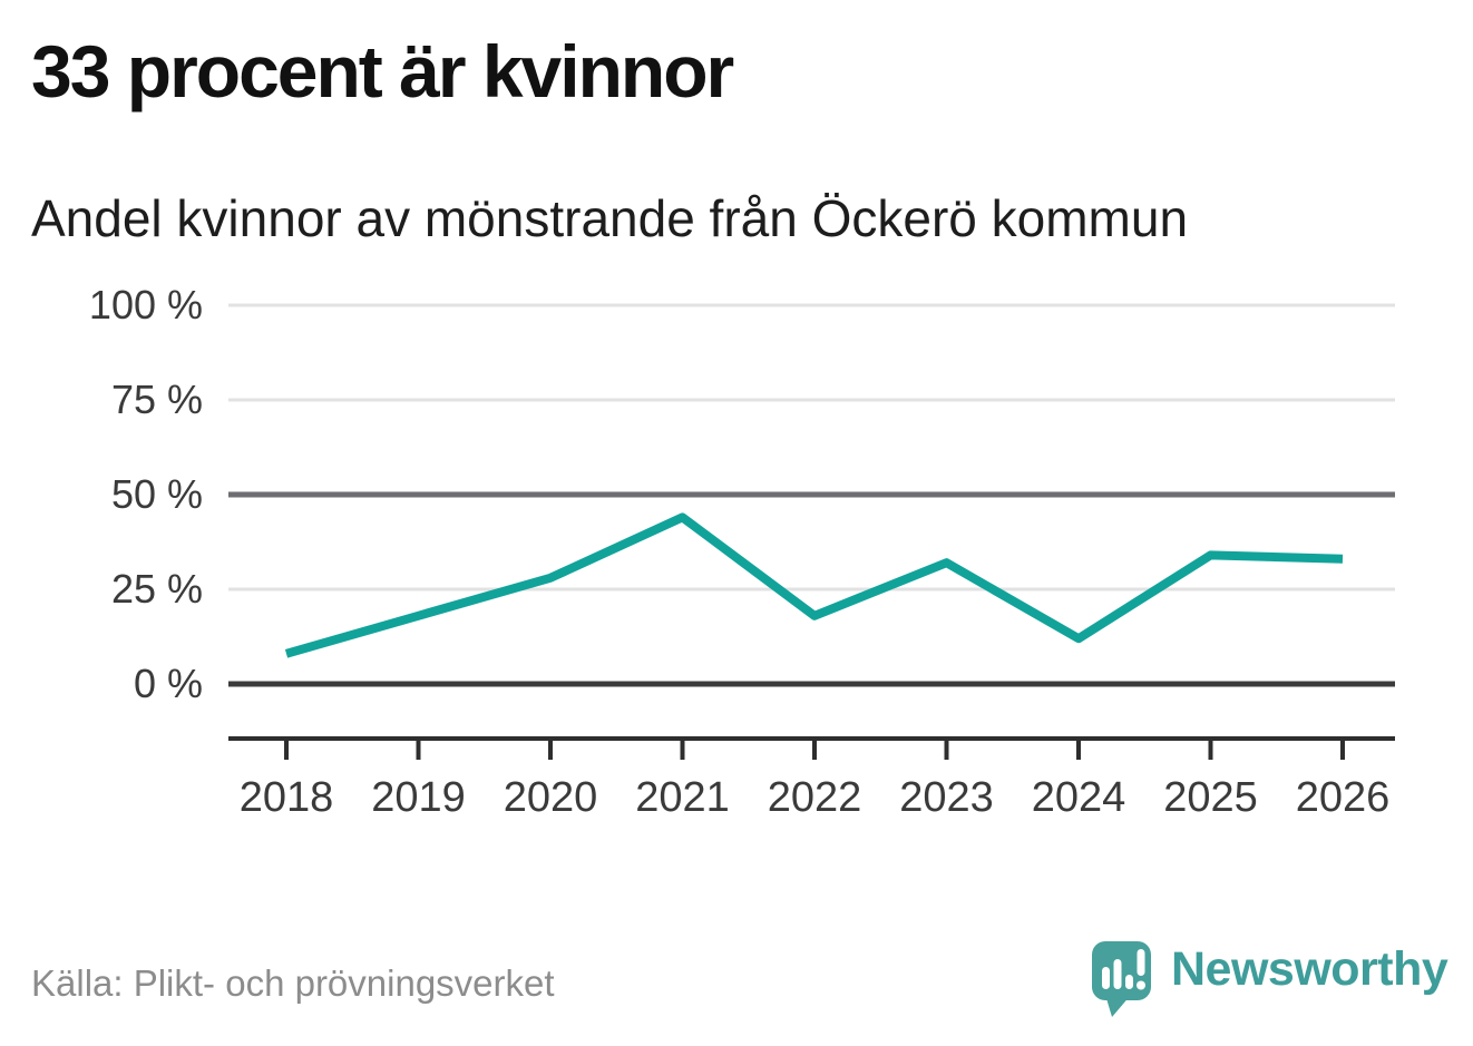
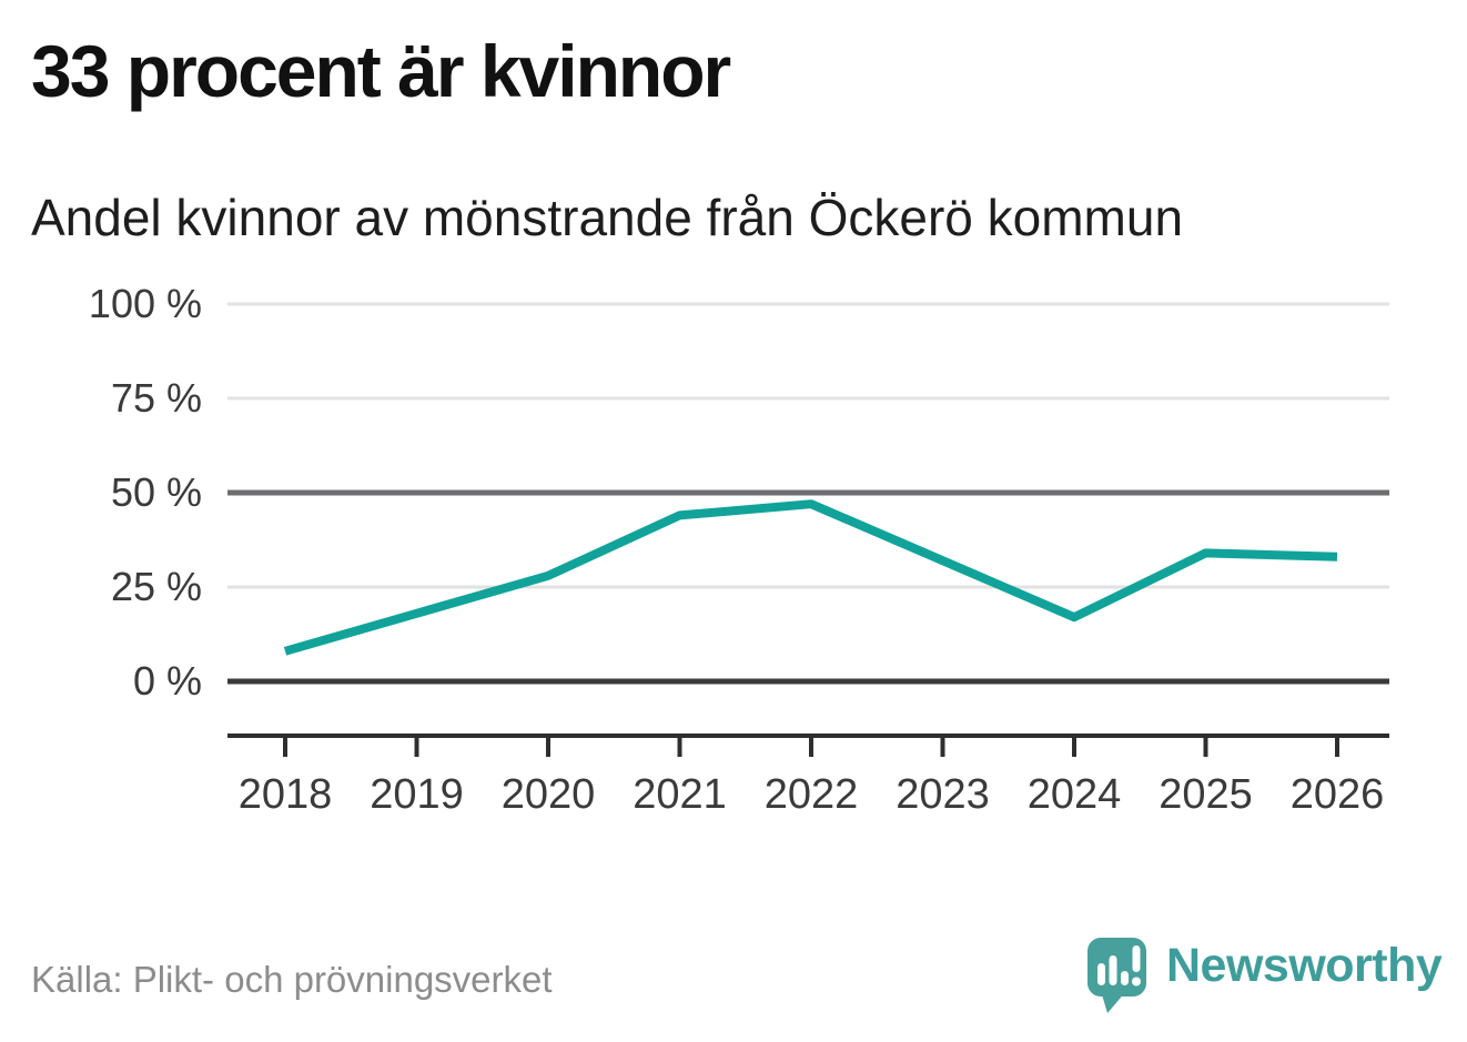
2022: 18% -> 47%
2024: 12% -> 17%
